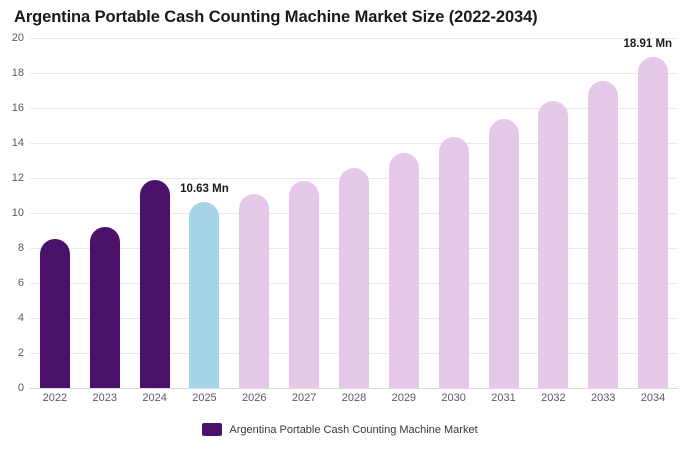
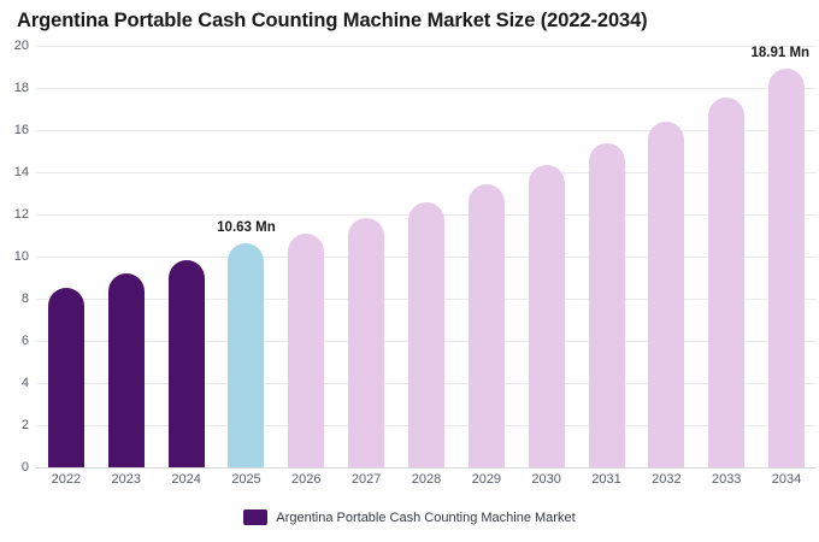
2024: 11.9 -> 9.8
